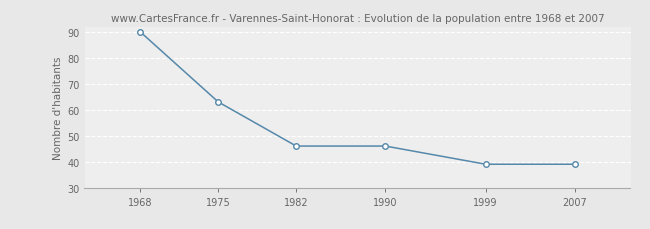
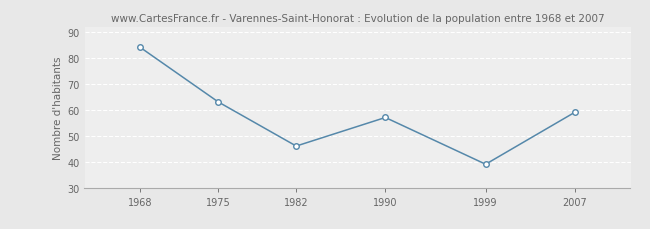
1968: 90 -> 84
1990: 46 -> 57
2007: 39 -> 59
